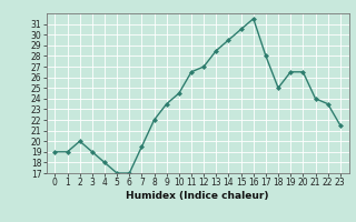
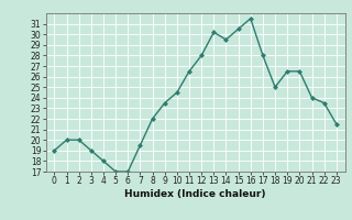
1: 19.0 -> 20.0
12: 27.0 -> 28.0
13: 28.5 -> 30.2
